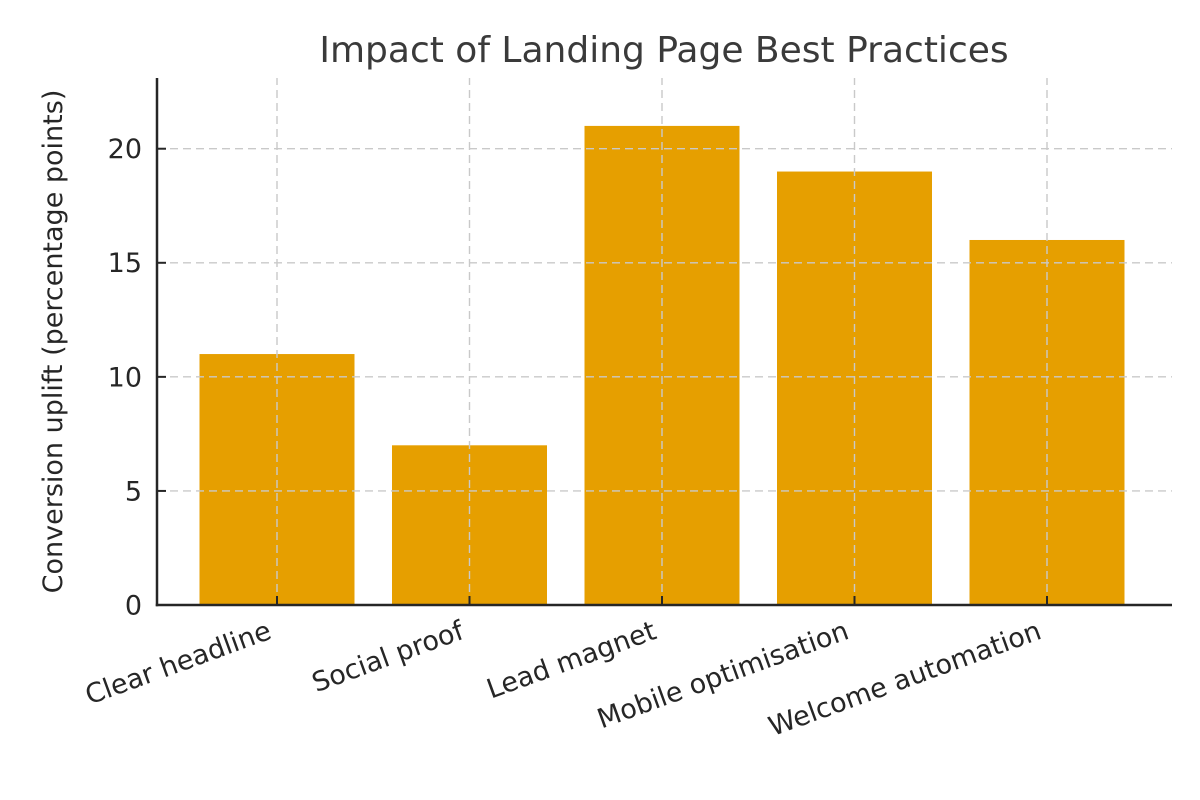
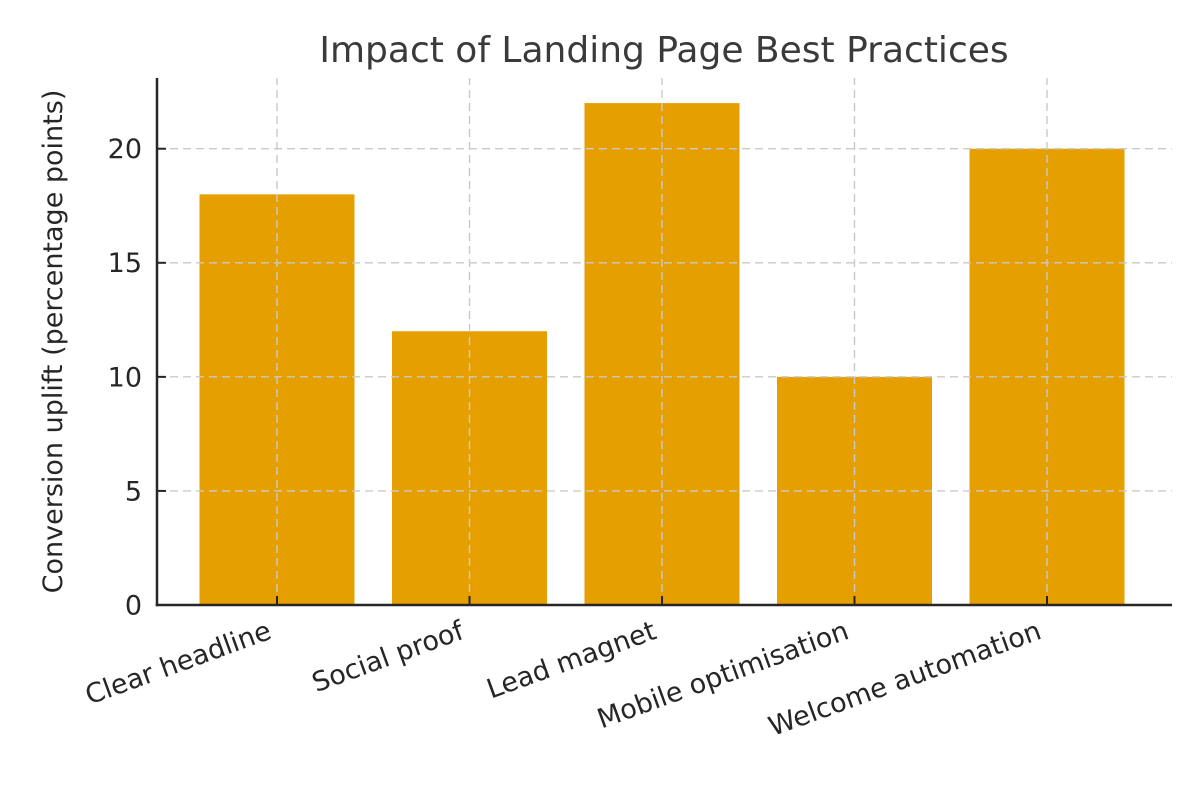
Clear headline: 11 -> 18
Social proof: 7 -> 12
Lead magnet: 21 -> 22
Mobile optimisation: 19 -> 10
Welcome automation: 16 -> 20
